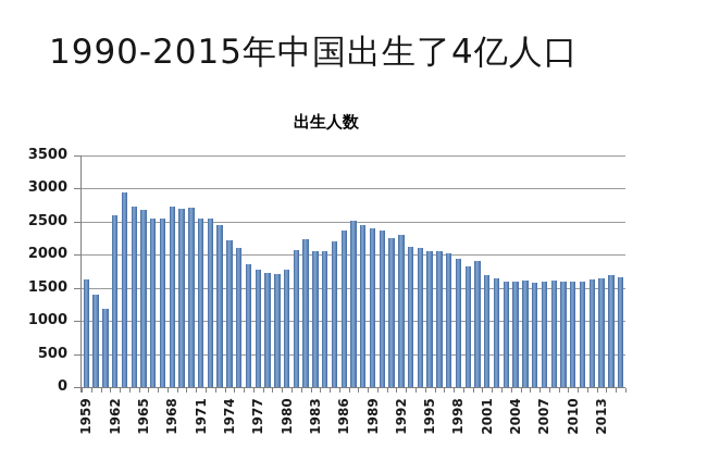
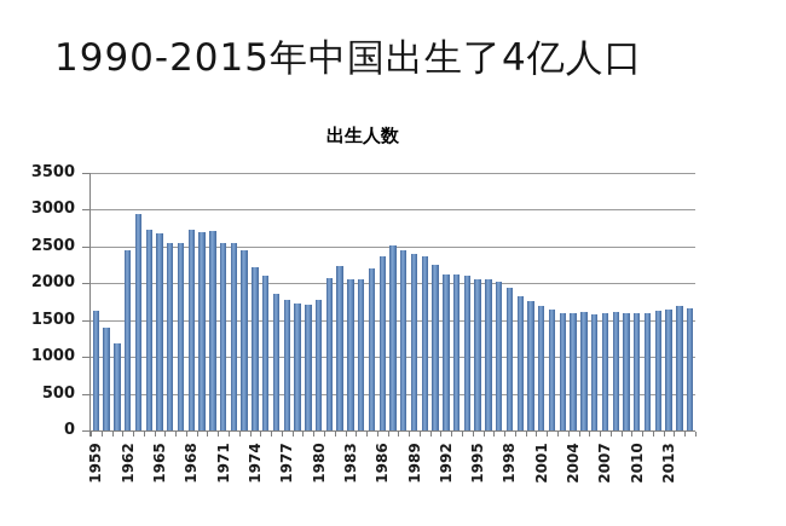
1962: 2600 -> 2500
1992: 2300 -> 2100
2000: 1900 -> 1800
